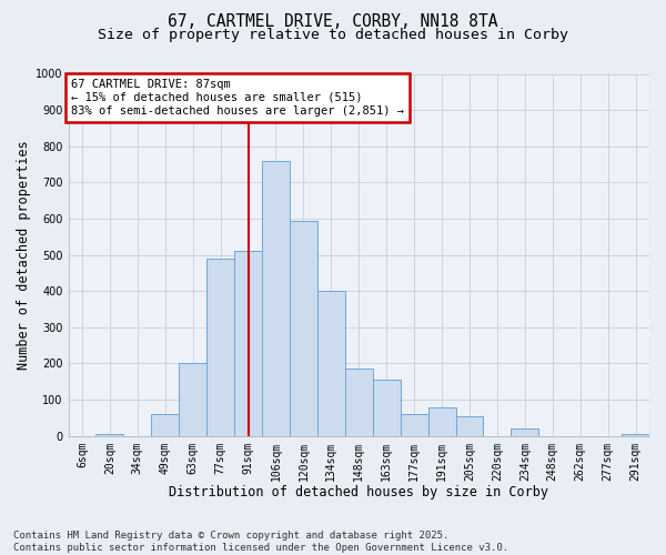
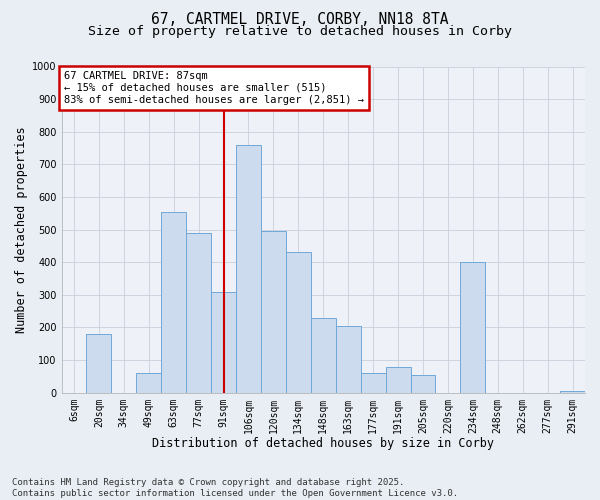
20sqm: 5 -> 180
63sqm: 200 -> 555
91sqm: 510 -> 310
120sqm: 595 -> 495
134sqm: 400 -> 430
148sqm: 185 -> 230
163sqm: 155 -> 205
234sqm: 20 -> 400
